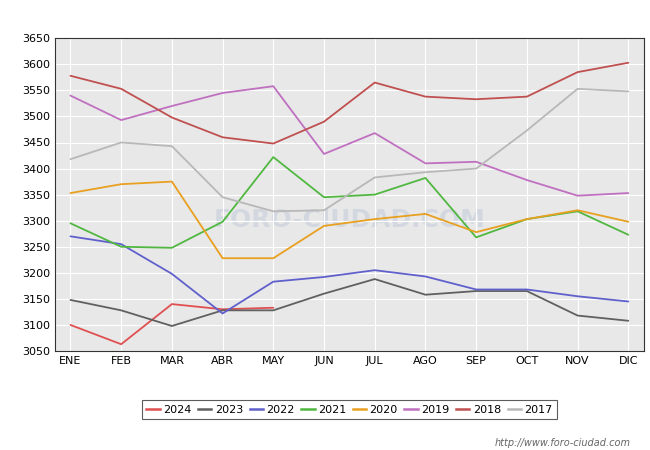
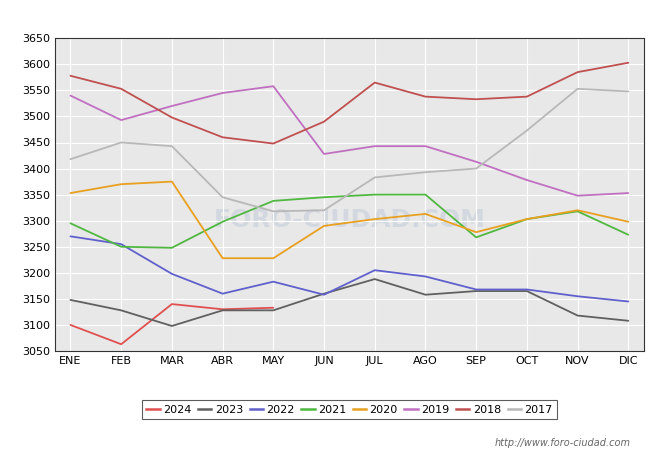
2022/ABR: 3122 -> 3160
2021/MAY: 3422 -> 3338
2022/JUN: 3192 -> 3158
2019/JUL: 3468 -> 3443
2021/AGO: 3382 -> 3350
2019/AGO: 3410 -> 3443
